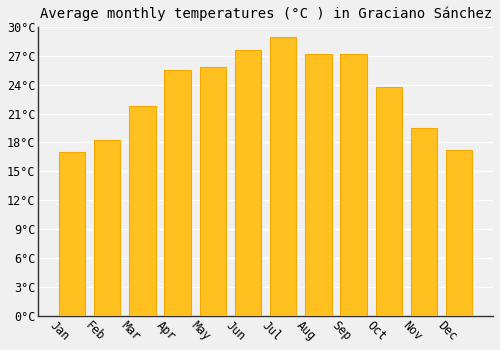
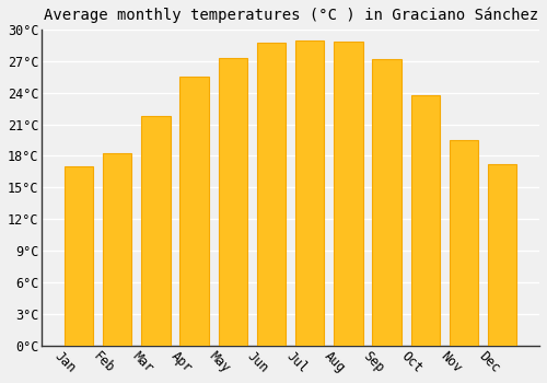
May: 25.8°C -> 27.3°C
Jun: 27.6°C -> 28.7°C
Aug: 27.2°C -> 28.8°C
